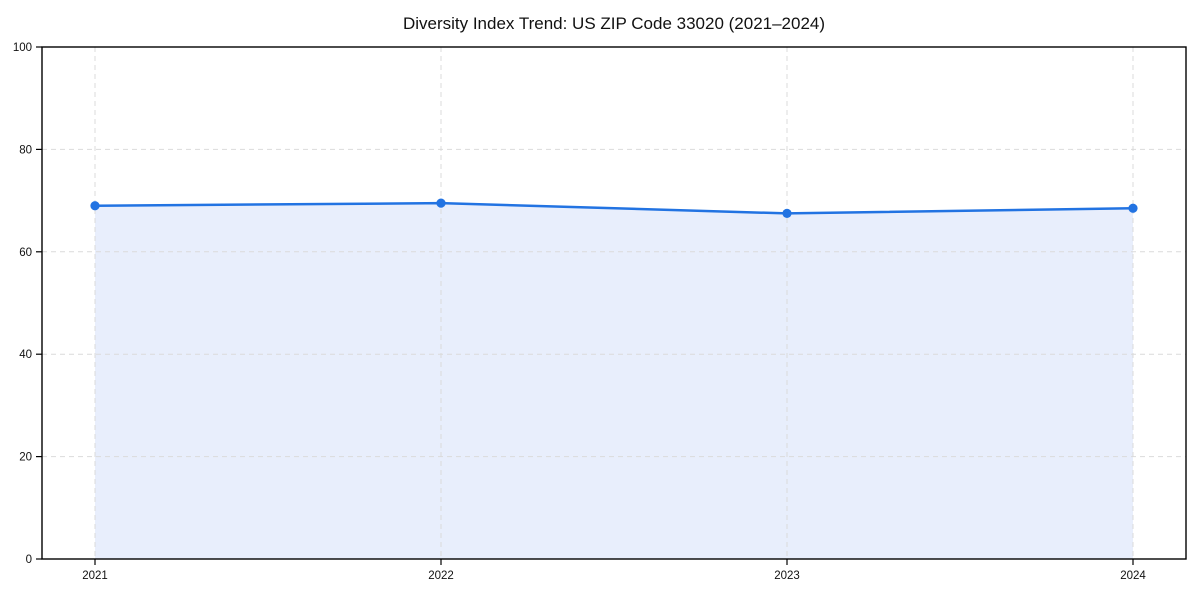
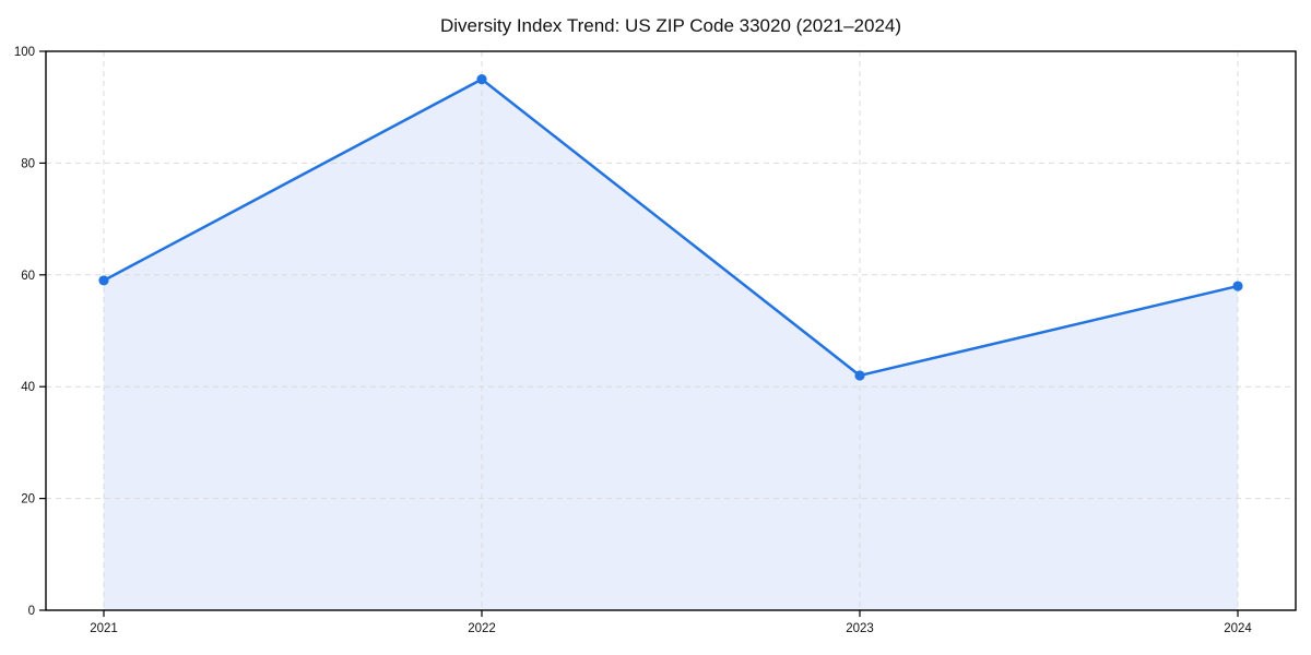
2021: 69 -> 59
2022: 70 -> 95
2023: 68 -> 42
2024: 68 -> 58
